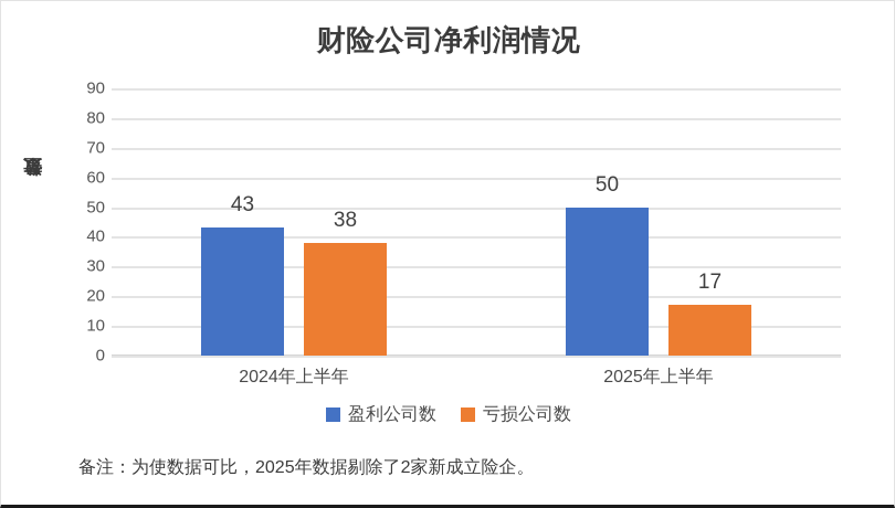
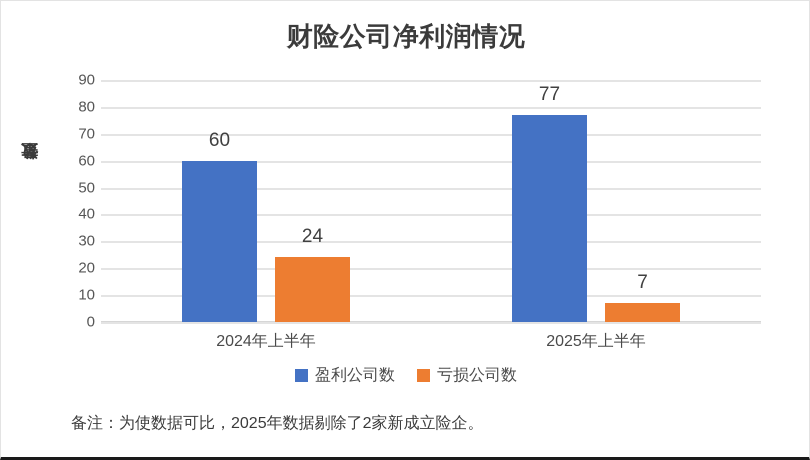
盈利公司数/2024年上半年: 43 -> 60
亏损公司数/2024年上半年: 38 -> 24
盈利公司数/2025年上半年: 50 -> 77
亏损公司数/2025年上半年: 17 -> 7
